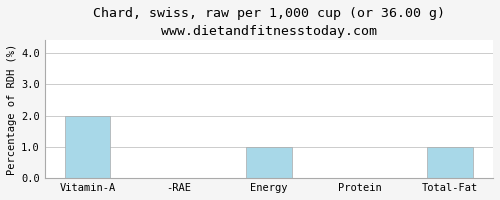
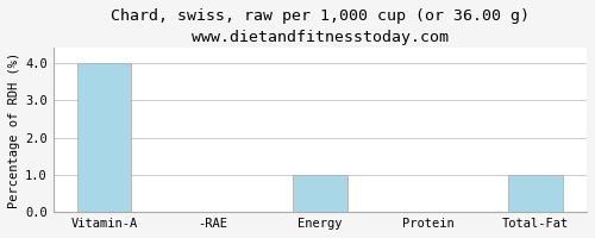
Vitamin-A: 2 -> 4
